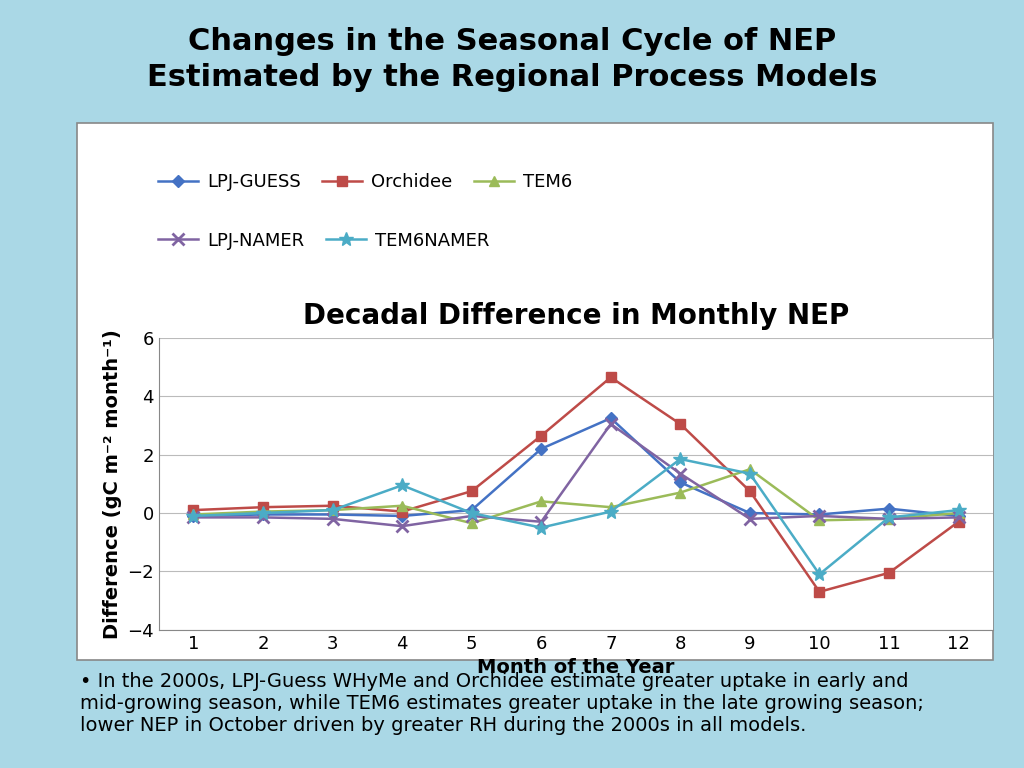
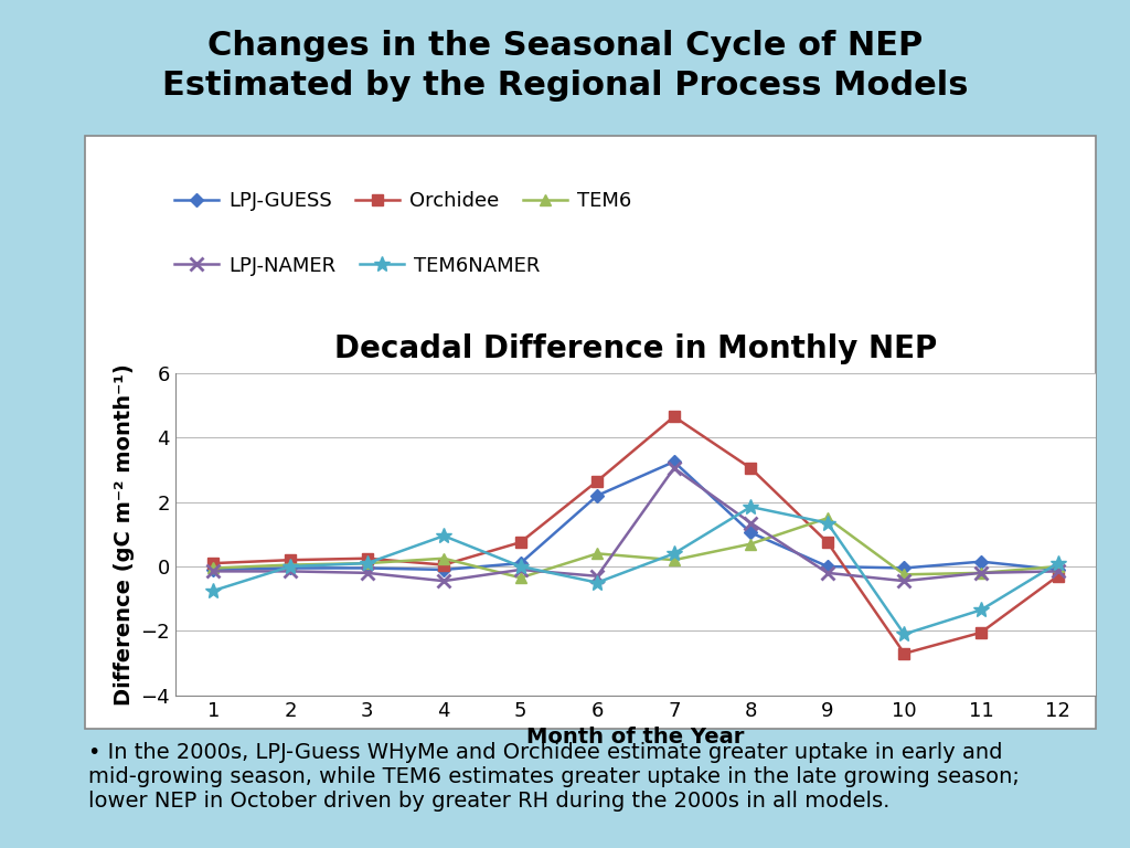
TEM6NAMER/1: -0.10 -> -0.75
TEM6NAMER/7: 0.05 -> 0.40
LPJ-NAMER/10: -0.10 -> -0.45
TEM6NAMER/11: -0.15 -> -1.35
